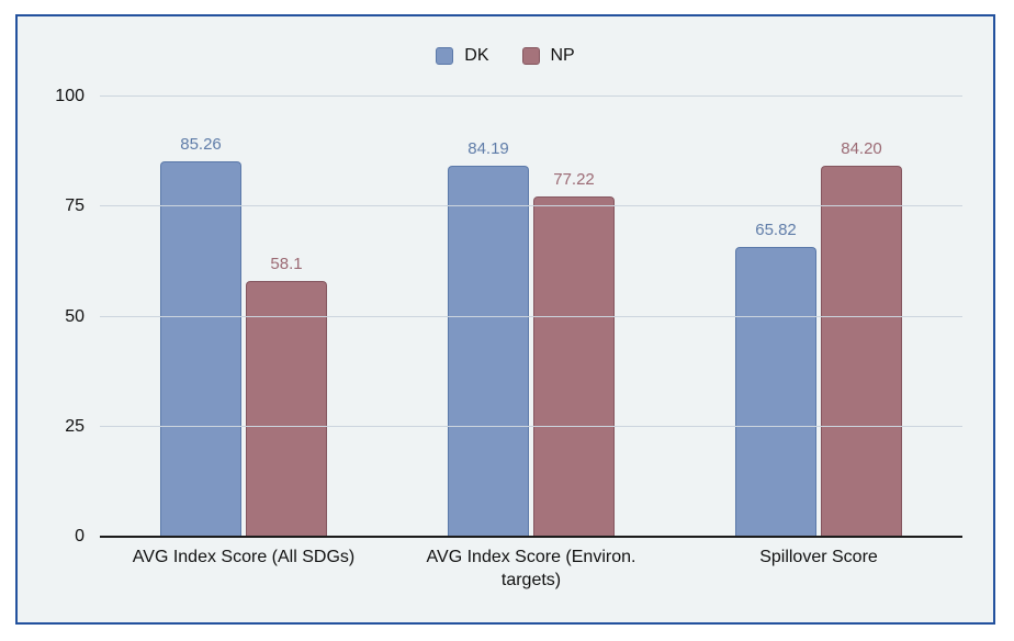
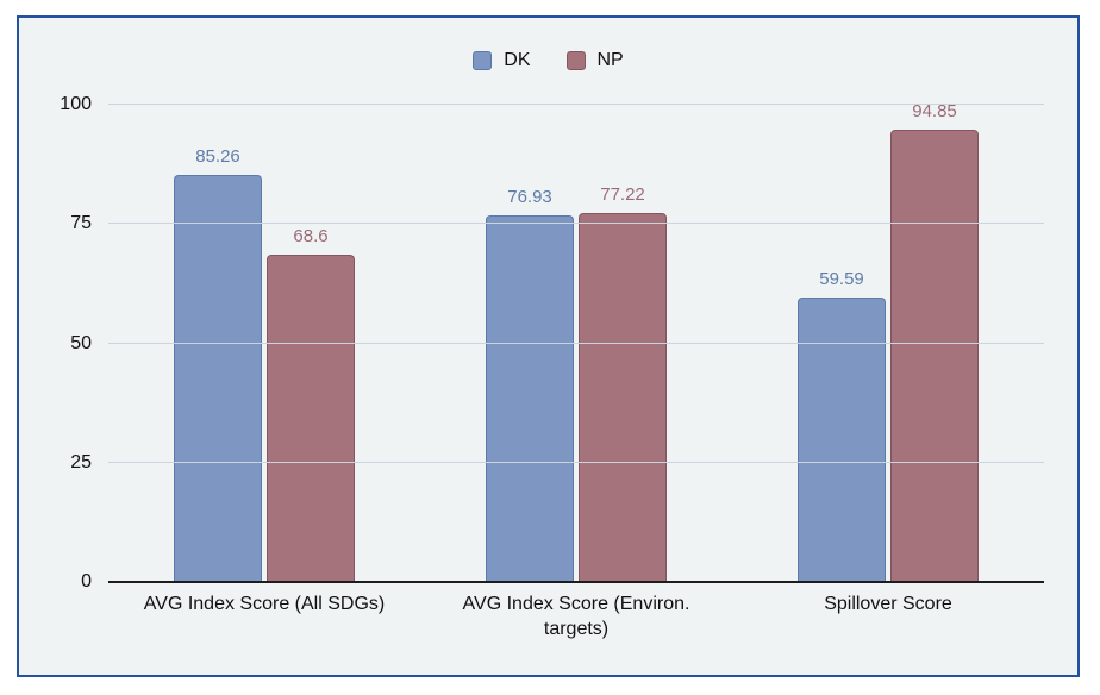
NP/AVG Index Score (All SDGs): 58.1 -> 68.6
DK/AVG Index Score (Environ. targets): 84.19 -> 76.93
DK/Spillover Score: 65.82 -> 59.59
NP/Spillover Score: 84.20 -> 94.85
